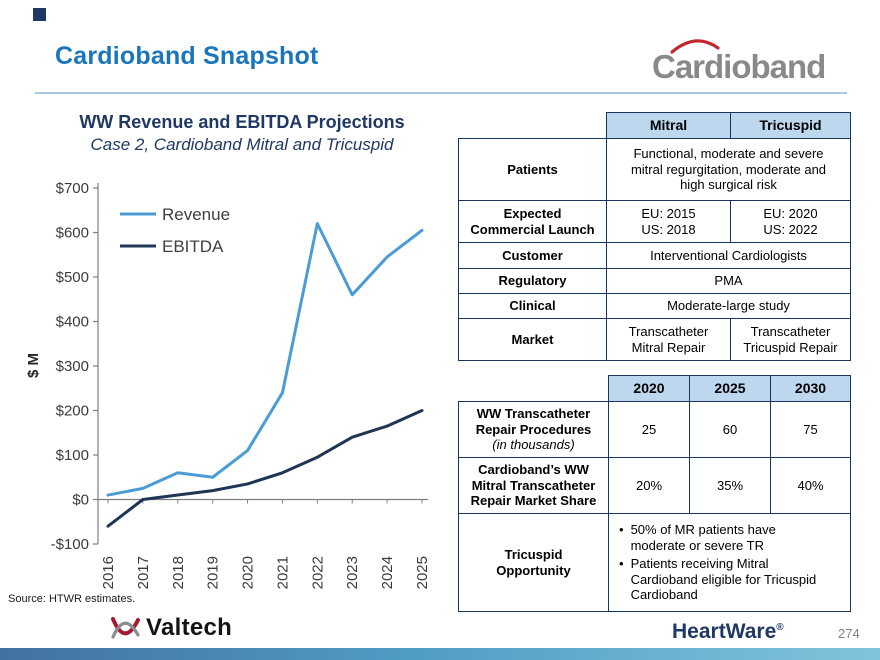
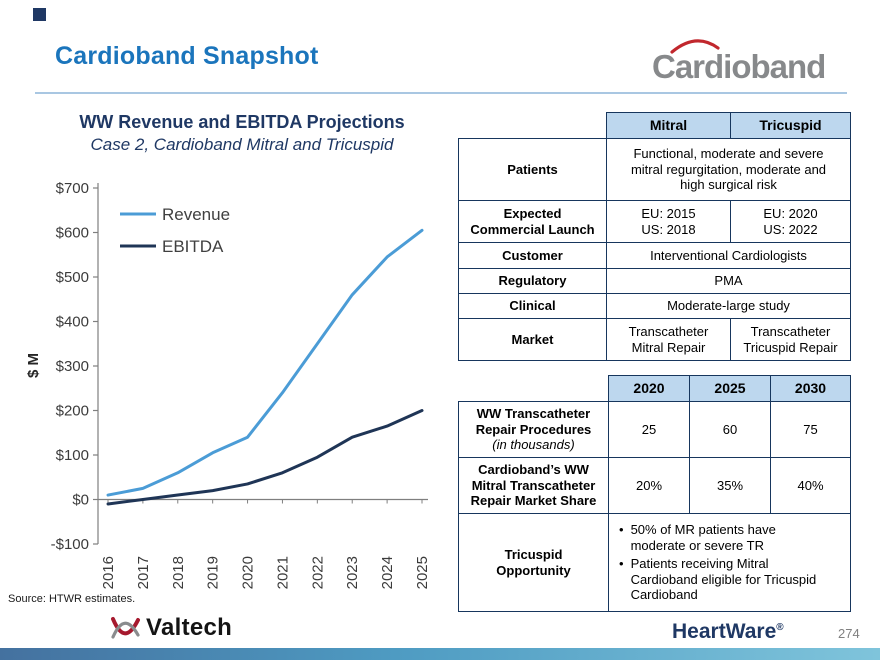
EBITDA/2016: -$60 -> -$10
Revenue/2019: $50 -> $100
Revenue/2020: $110 -> $140
Revenue/2022: $620 -> $350
